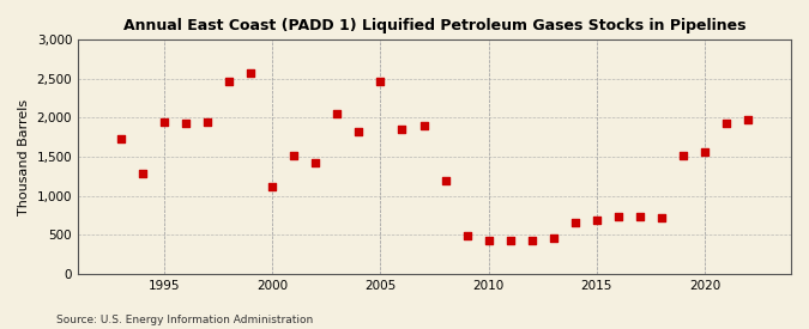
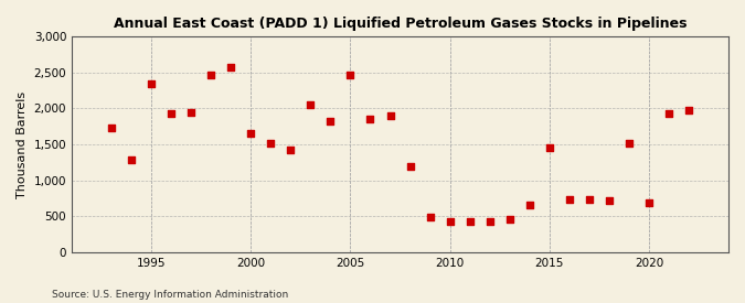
1995: 1,950 -> 2,340
2000: 1,120 -> 1,660
2015: 690 -> 1,460
2020: 1,560 -> 680
